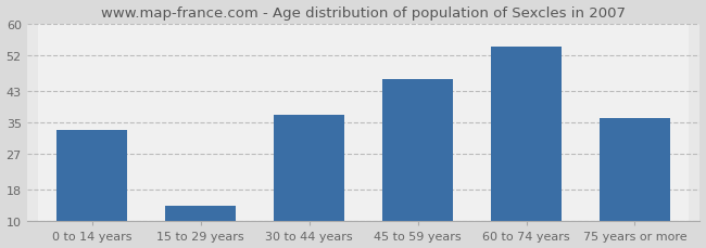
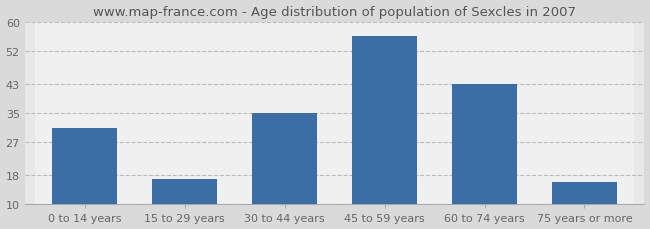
0 to 14 years: 33 -> 31
15 to 29 years: 14 -> 17
30 to 44 years: 37 -> 35
45 to 59 years: 46 -> 56
60 to 74 years: 54 -> 43
75 years or more: 36 -> 16
